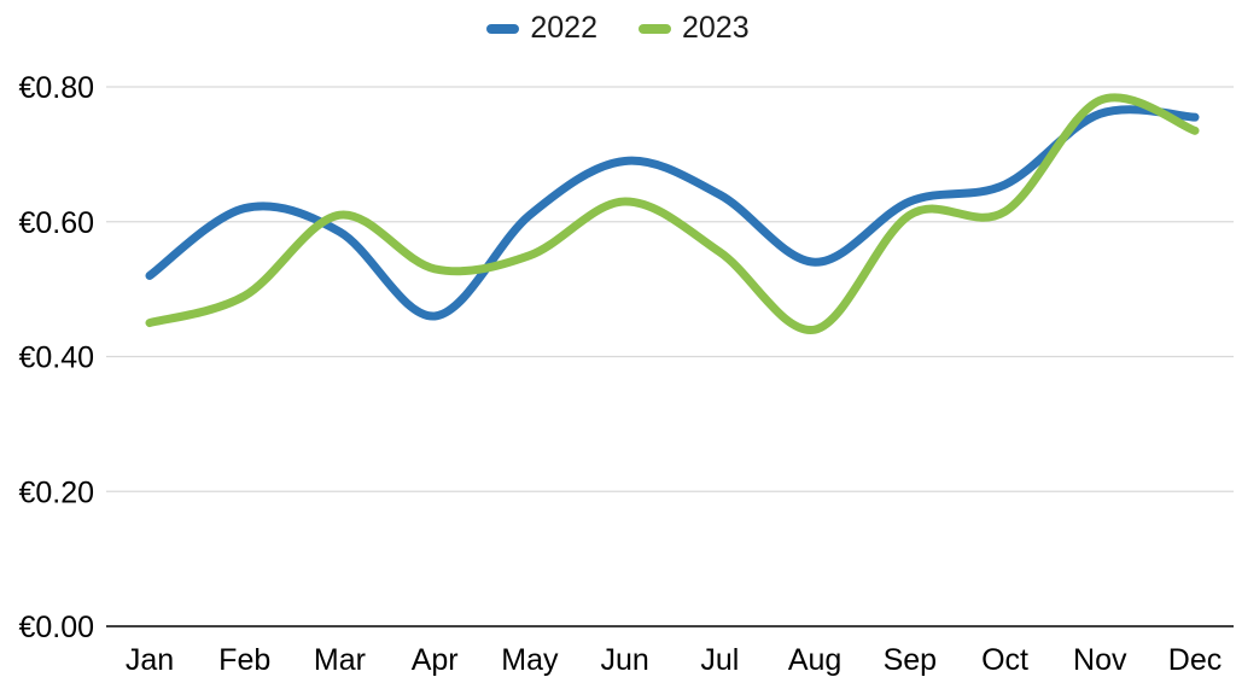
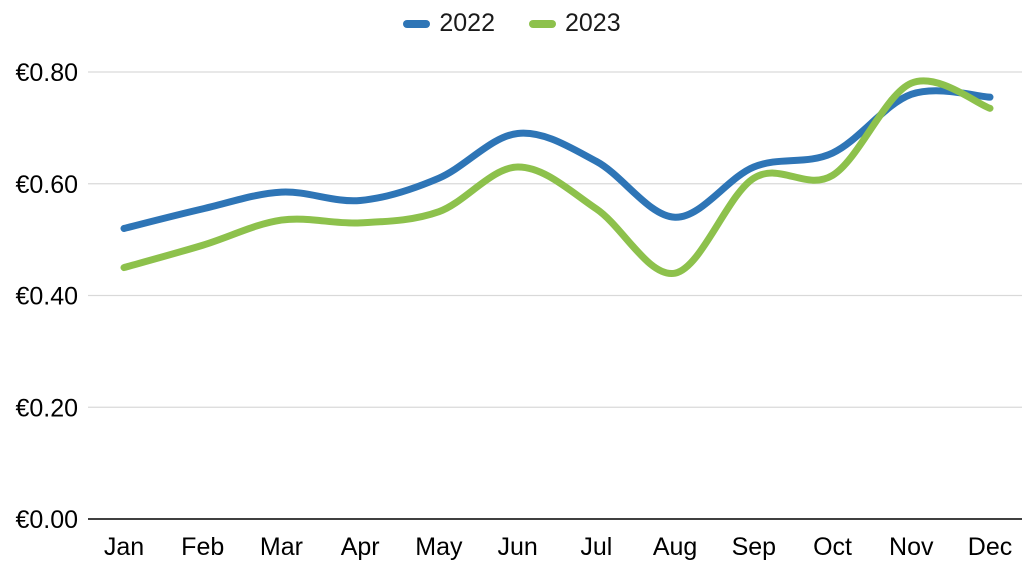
2022/Feb: €0.62 -> €0.56
2023/Mar: €0.61 -> €0.54
2022/Apr: €0.46 -> €0.57
